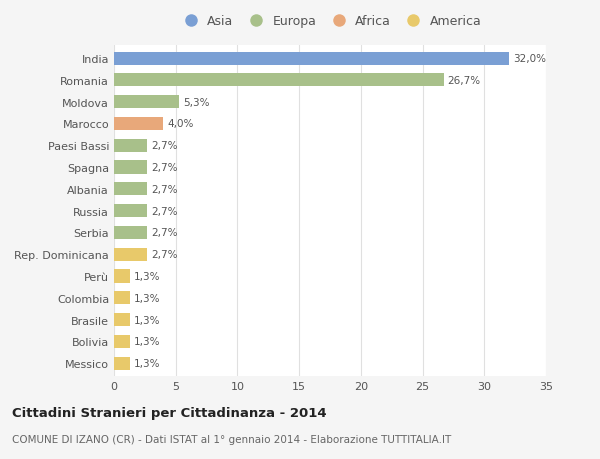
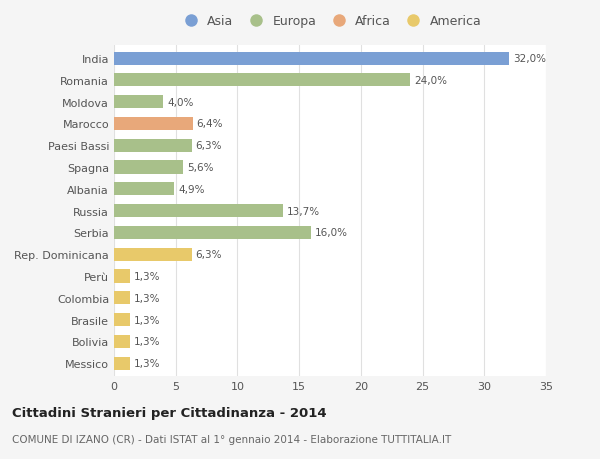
Romania: 26,7% -> 24,0%
Moldova: 5,3% -> 4,0%
Marocco: 4,0% -> 6,4%
Paesi Bassi: 2,7% -> 6,3%
Spagna: 2,7% -> 5,6%
Albania: 2,7% -> 4,9%
Russia: 2,7% -> 13,7%
Serbia: 2,7% -> 16,0%
Rep. Dominicana: 2,7% -> 6,3%
